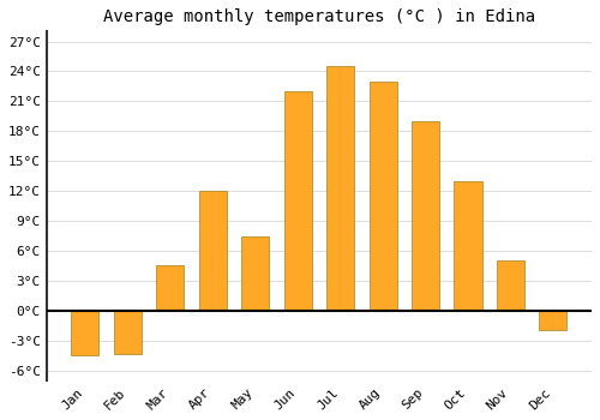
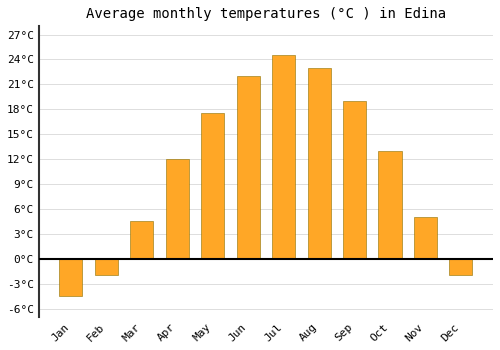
Feb: -4.4°C -> -2.0°C
May: 7.4°C -> 17.5°C
